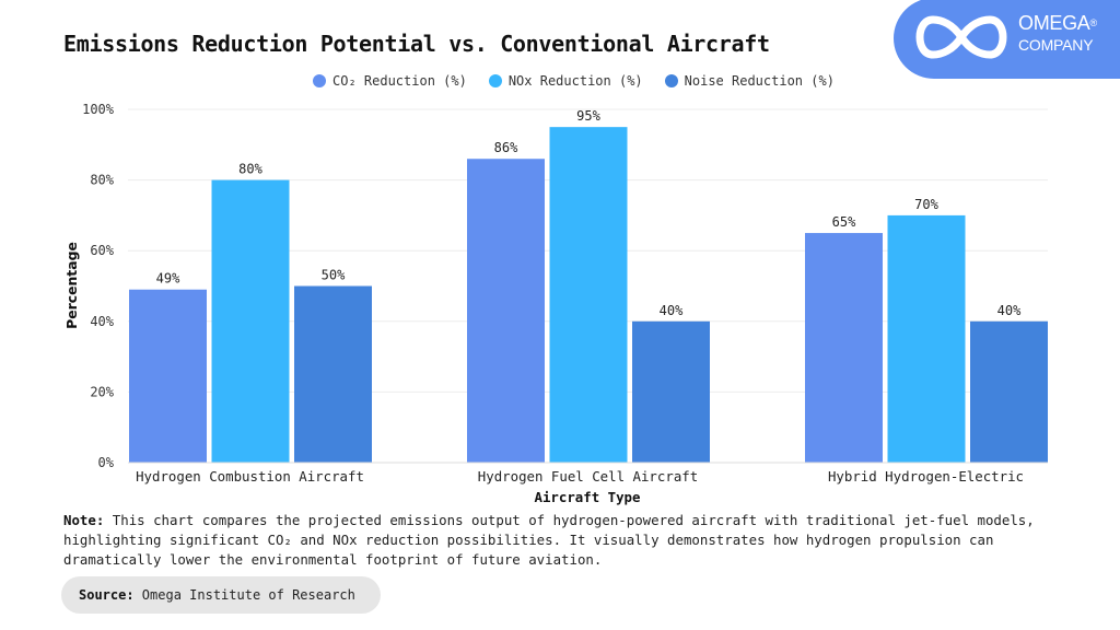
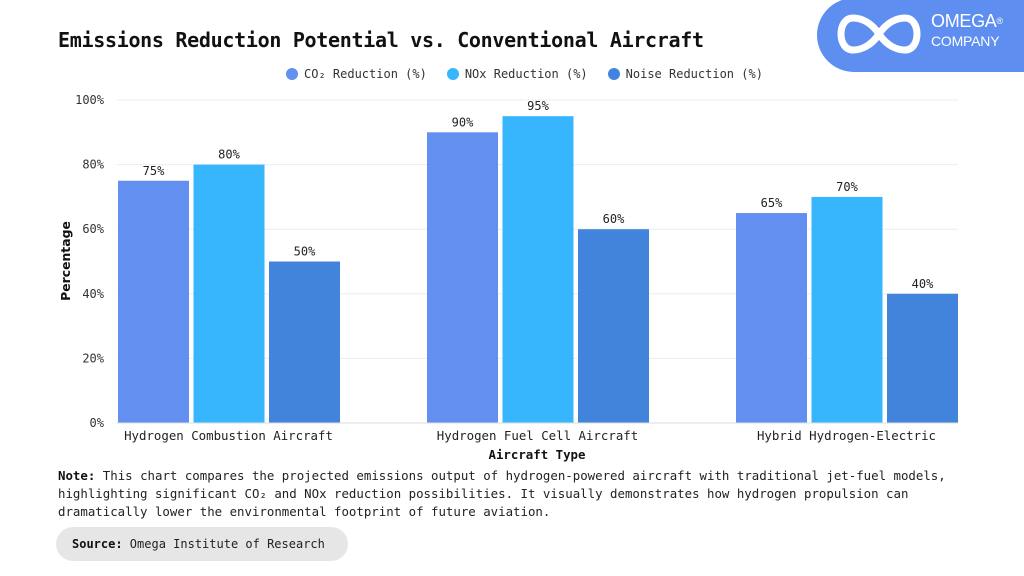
CO₂ Reduction (%)/Hydrogen Combustion Aircraft: 49% -> 75%
CO₂ Reduction (%)/Hydrogen Fuel Cell Aircraft: 86% -> 90%
Noise Reduction (%)/Hydrogen Fuel Cell Aircraft: 40% -> 60%
